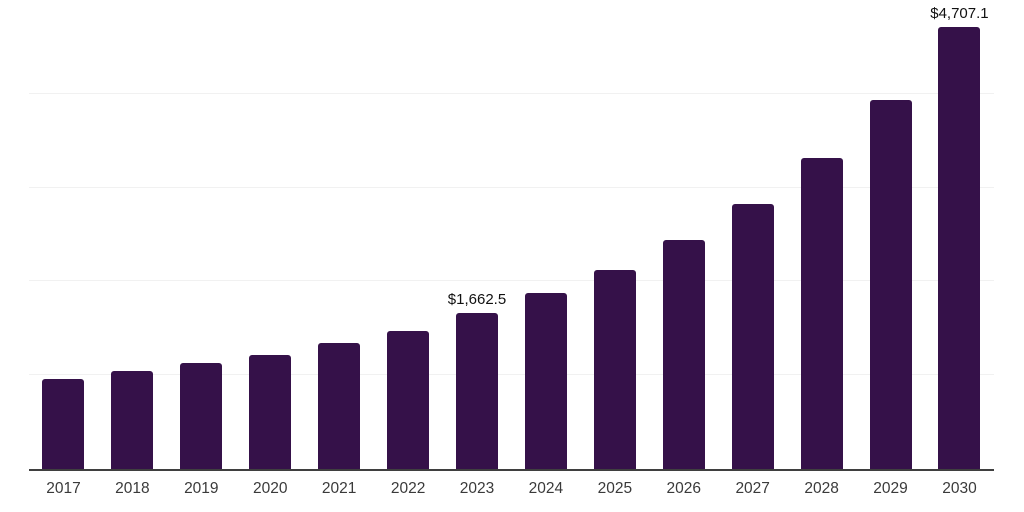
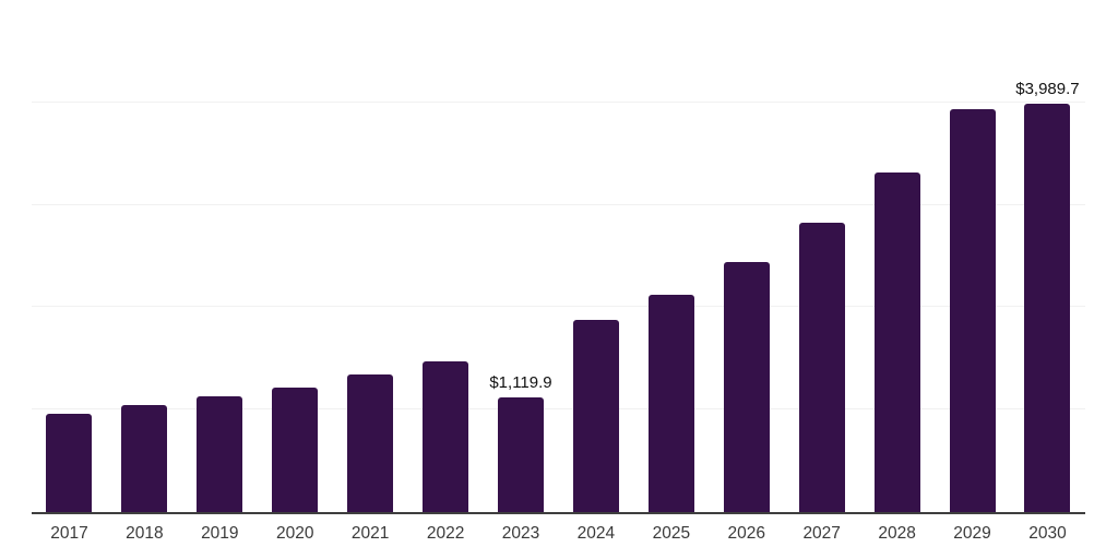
2023: $1,662.5 -> $1,119.9
2030: $4,707.1 -> $3,989.7
